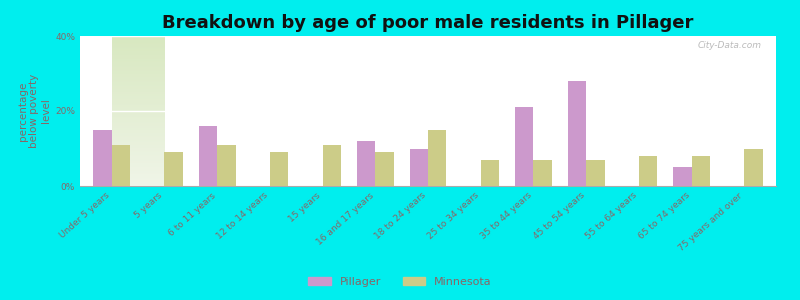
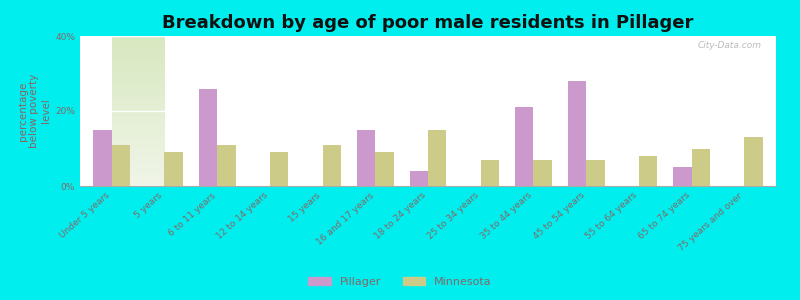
Pillager/6 to 11 years: 16% -> 26%
Pillager/16 and 17 years: 12% -> 15%
Pillager/18 to 24 years: 10% -> 4%
Minnesota/65 to 74 years: 8% -> 10%
Minnesota/75 years and over: 10% -> 13%
